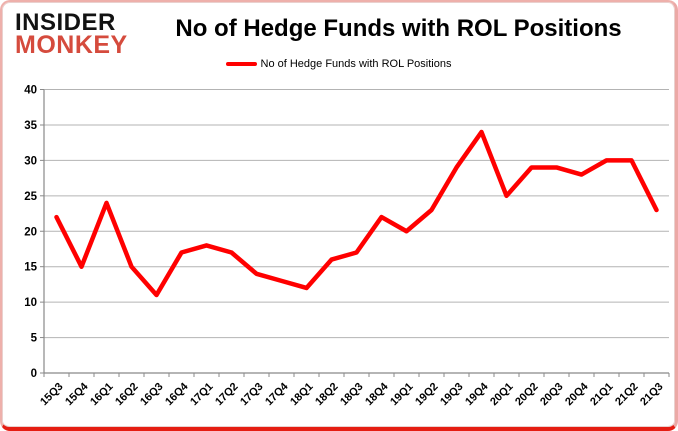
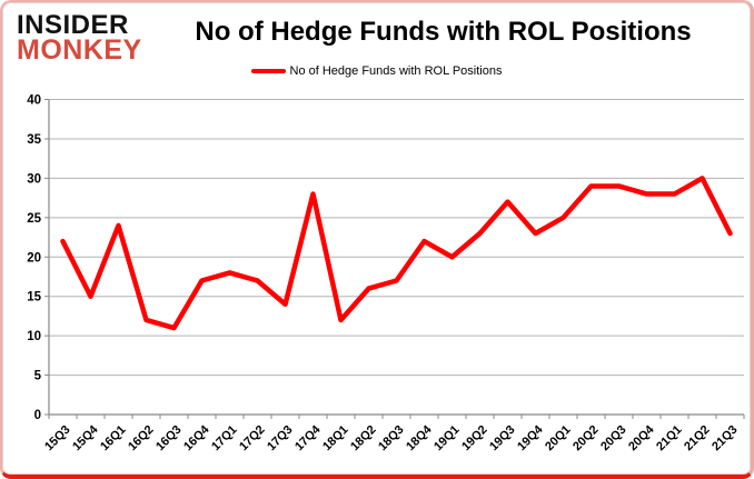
16Q2: 15 -> 12
17Q4: 13 -> 28
19Q3: 29 -> 27
19Q4: 34 -> 23
21Q1: 30 -> 28
